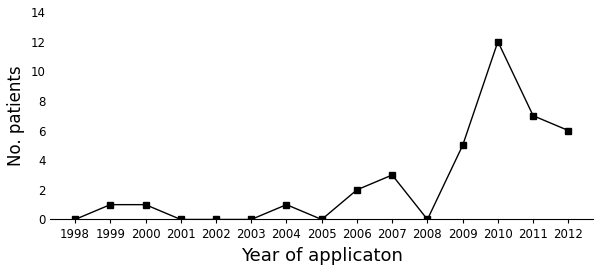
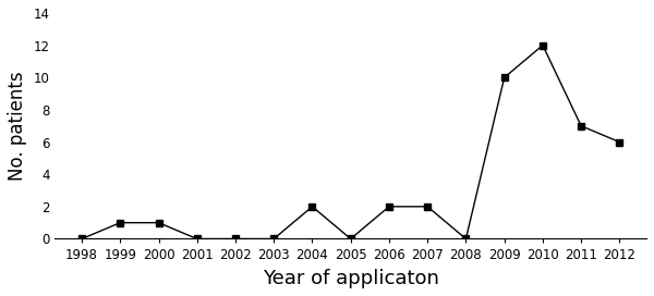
2004: 1 -> 2
2007: 3 -> 2
2009: 5 -> 10
